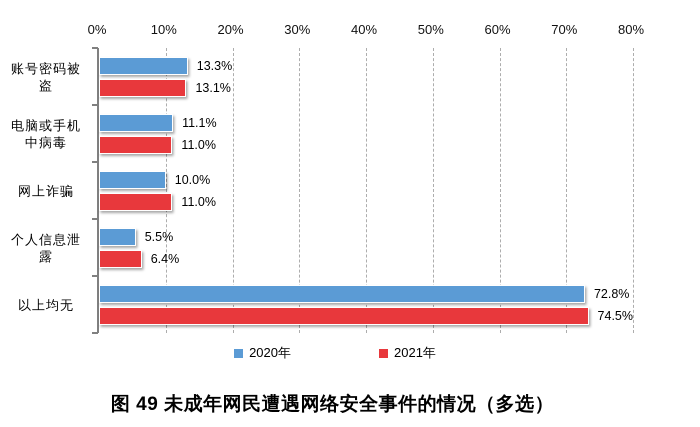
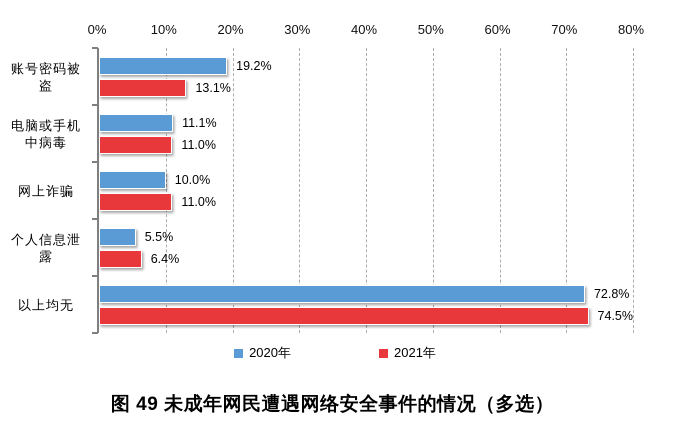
2020年/账号密码被盗: 13.3% -> 19.2%
